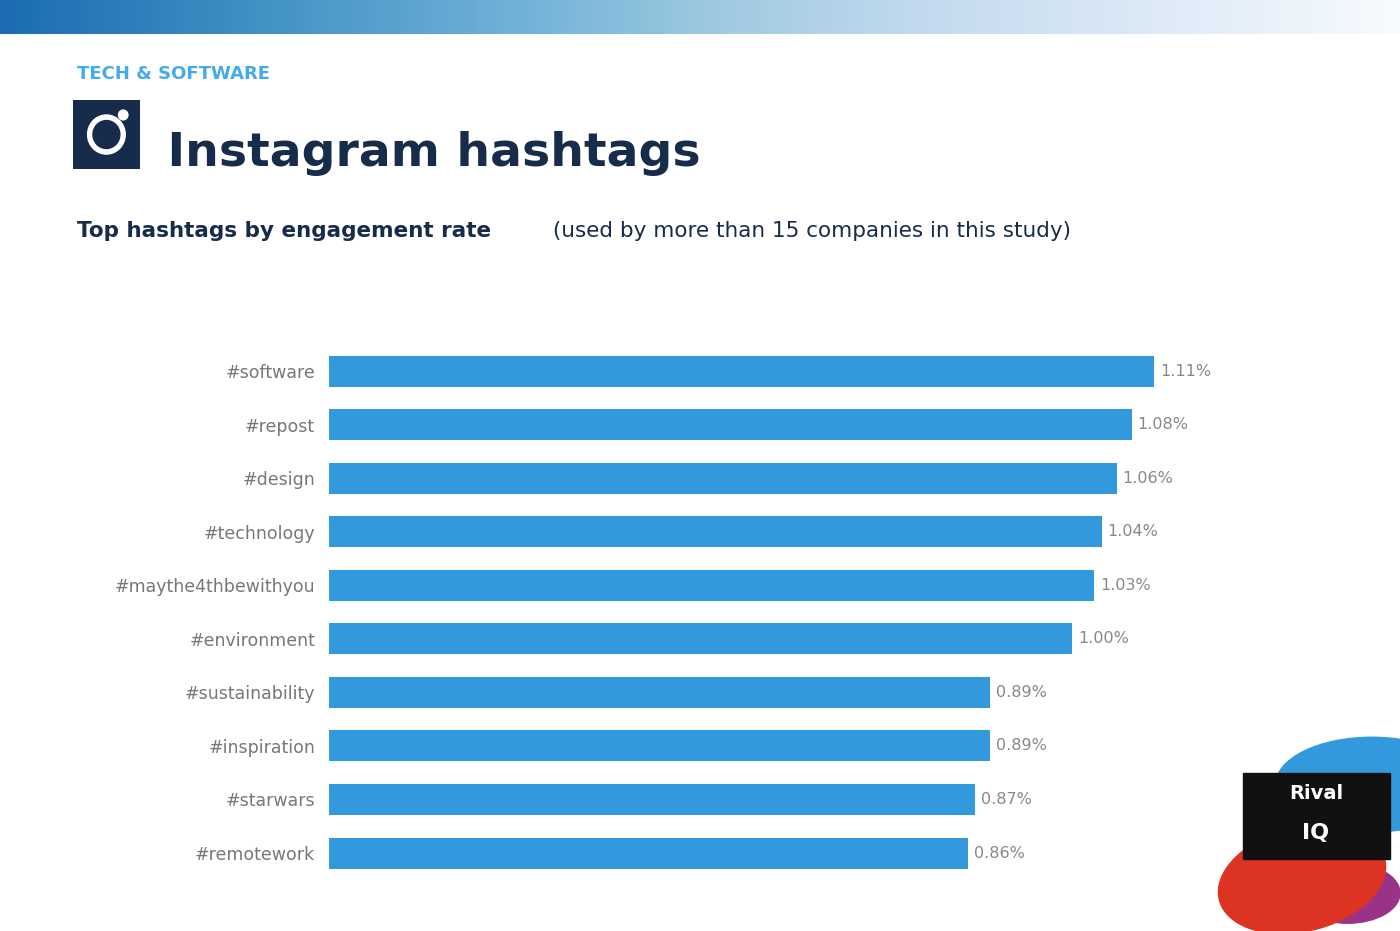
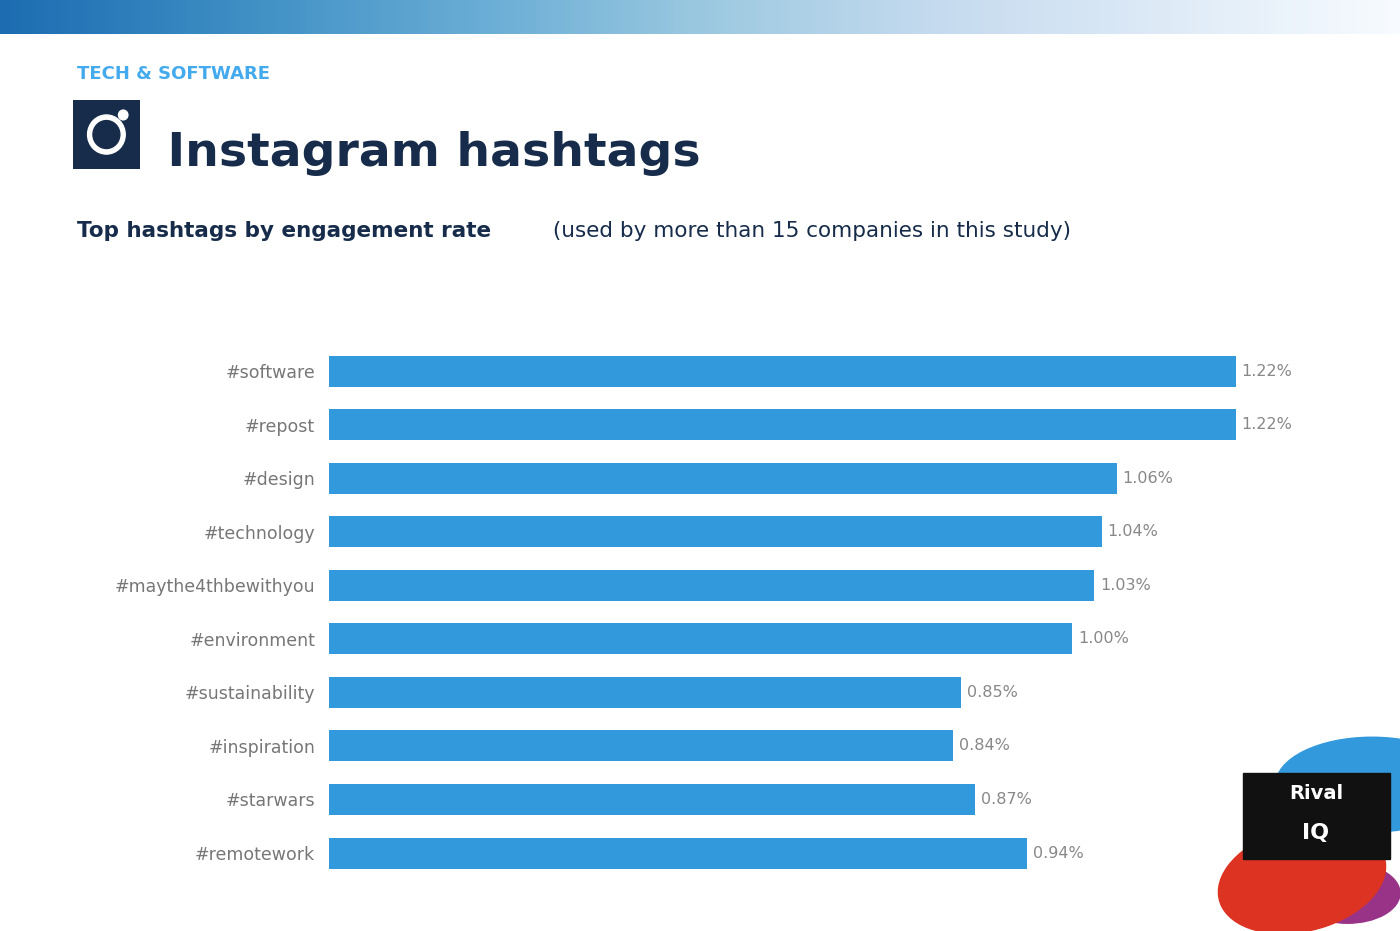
#software: 1.11% -> 1.22%
#repost: 1.08% -> 1.22%
#sustainability: 0.89% -> 0.85%
#inspiration: 0.89% -> 0.84%
#remotework: 0.86% -> 0.94%
